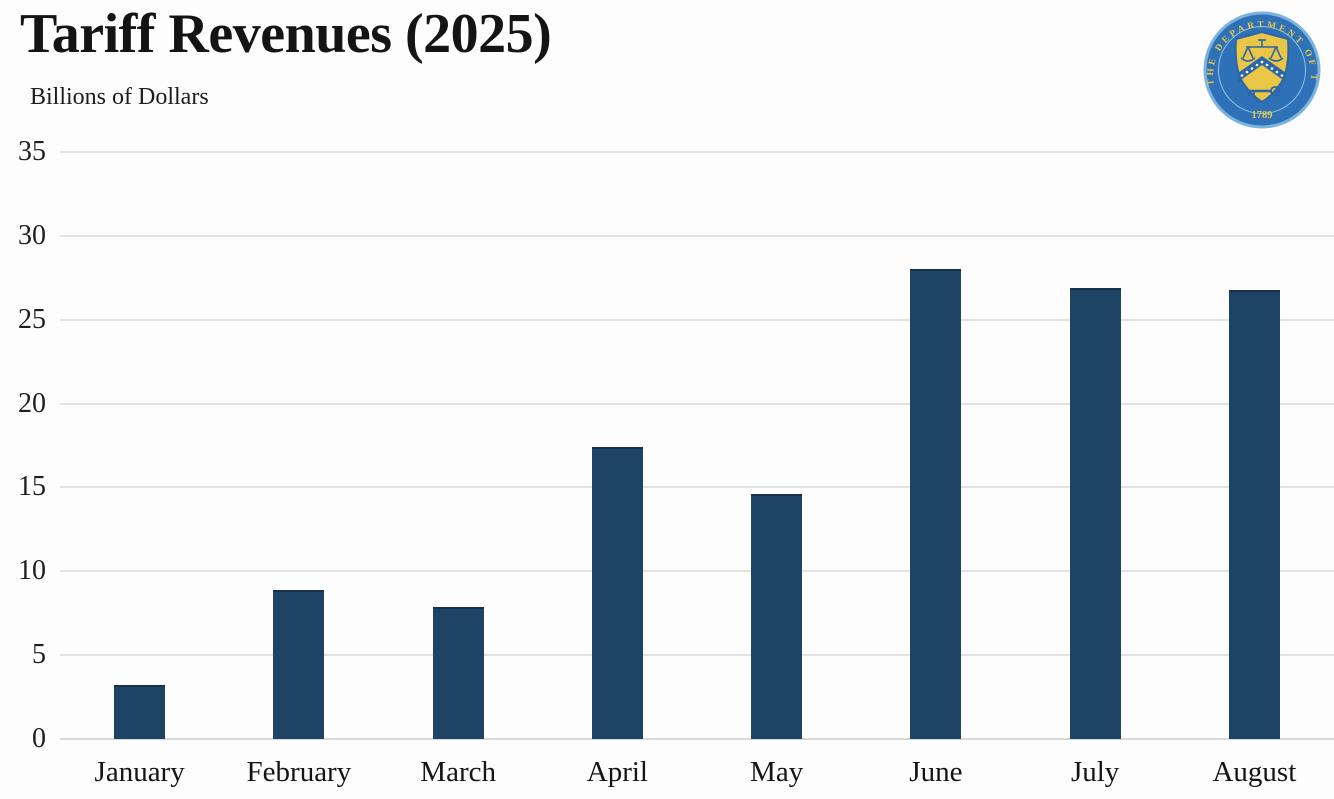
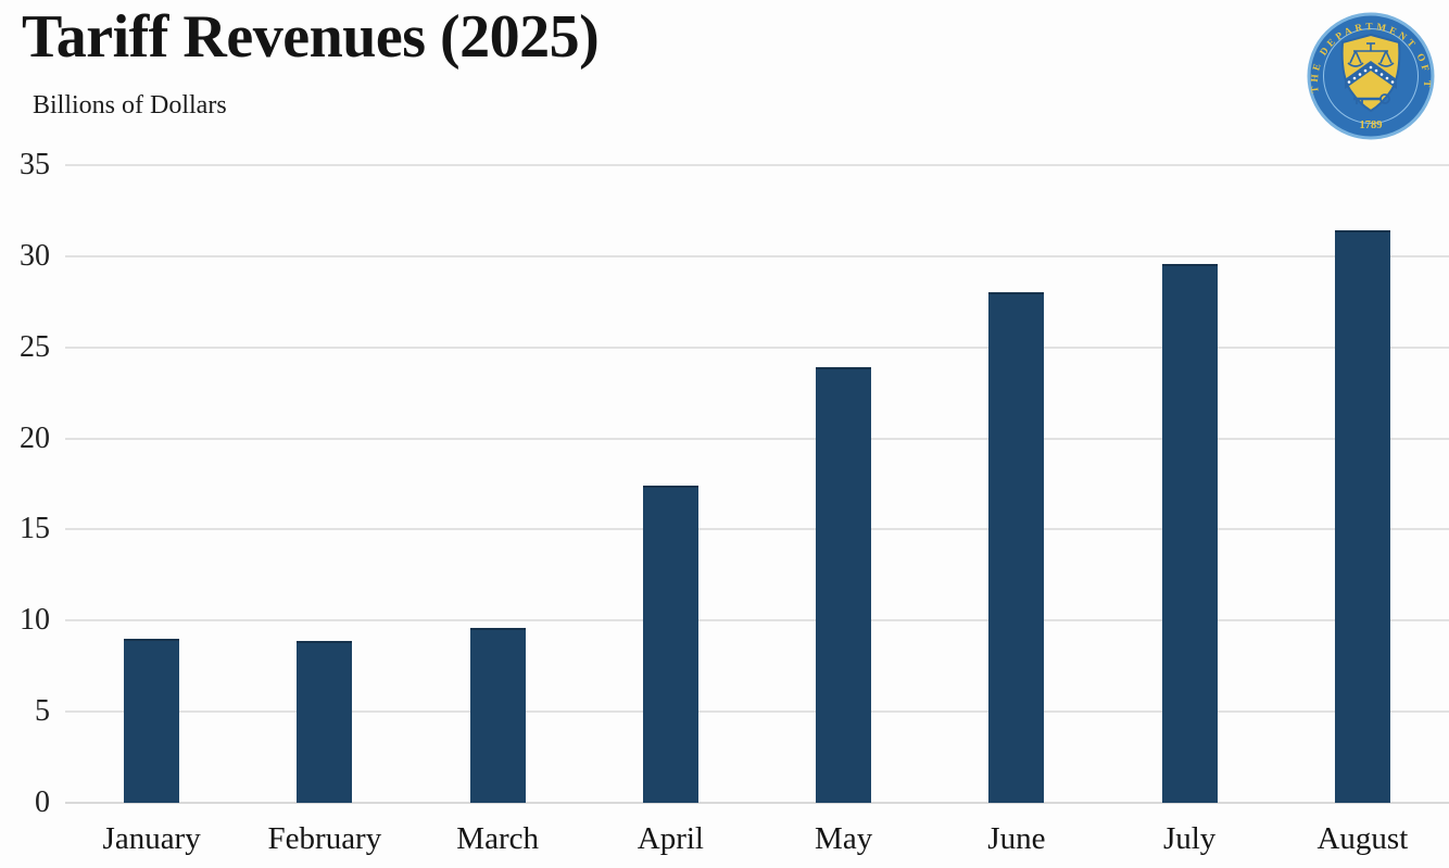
January: 3.2 -> 9.0
March: 7.9 -> 9.6
May: 14.6 -> 23.9
July: 26.9 -> 29.6
August: 26.8 -> 31.4
